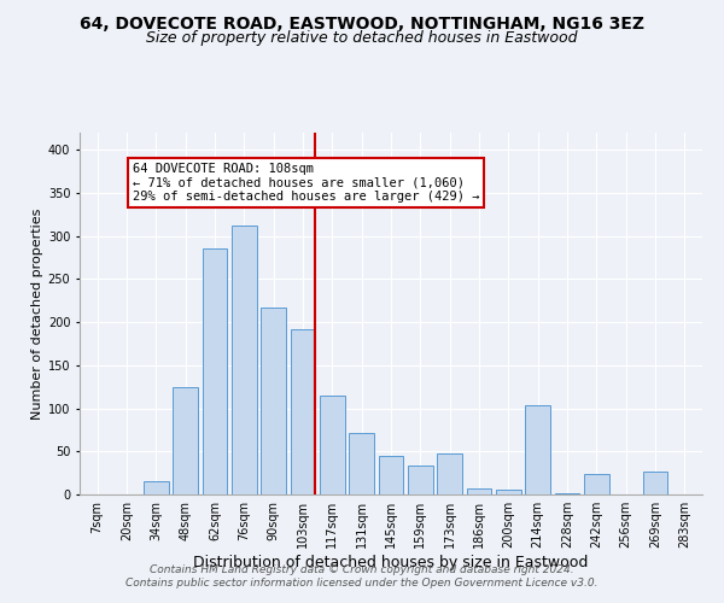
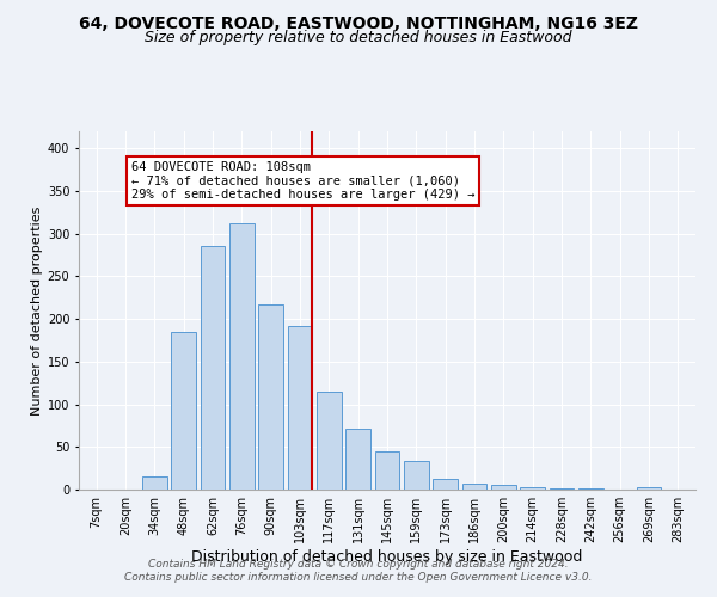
48sqm: 124 -> 185
173sqm: 48 -> 12
214sqm: 104 -> 3
242sqm: 24 -> 1
269sqm: 26 -> 3
